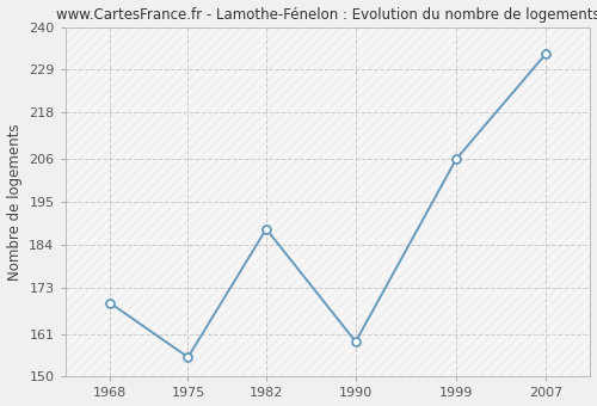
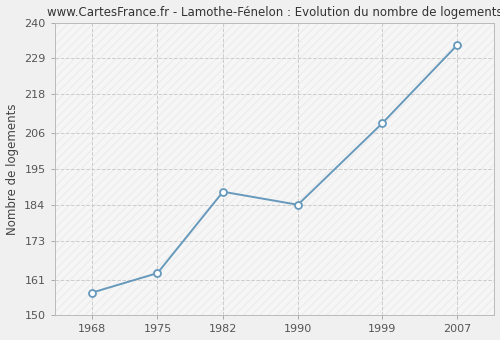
1968: 169 -> 157
1975: 155 -> 163
1990: 159 -> 184
1999: 206 -> 209
